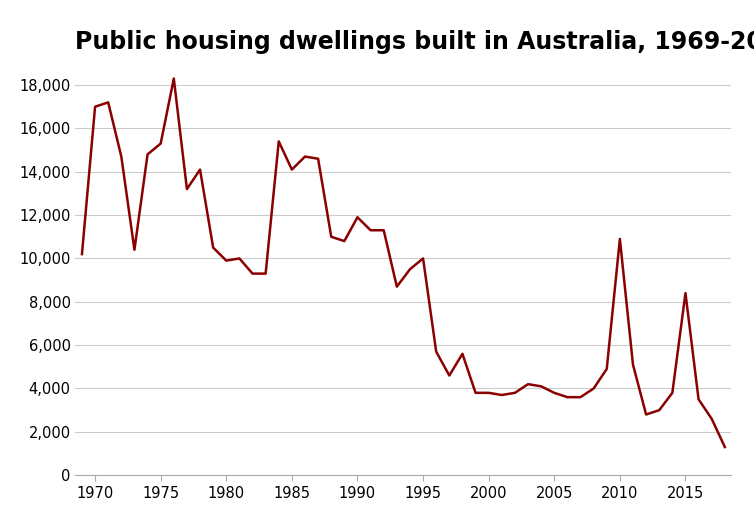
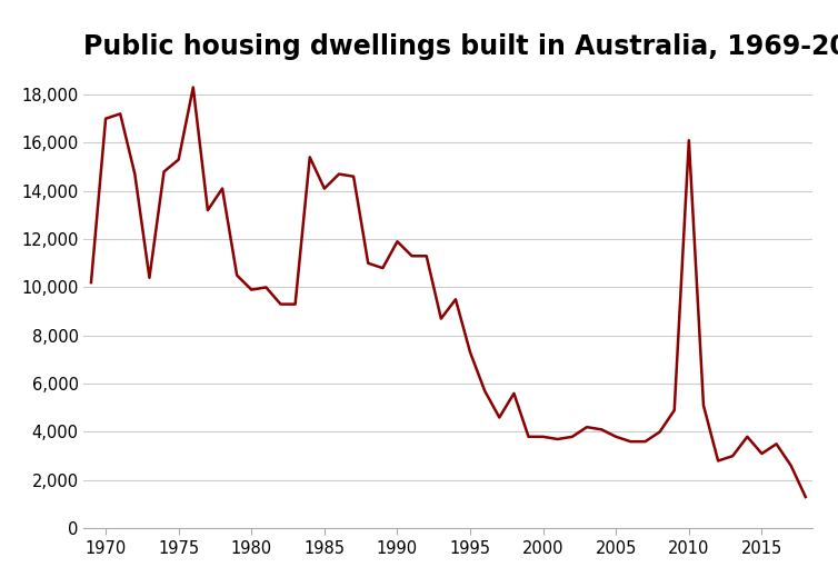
1995: 10,000 -> 7,300
2010: 10,900 -> 16,100
2015: 8,400 -> 3,100
